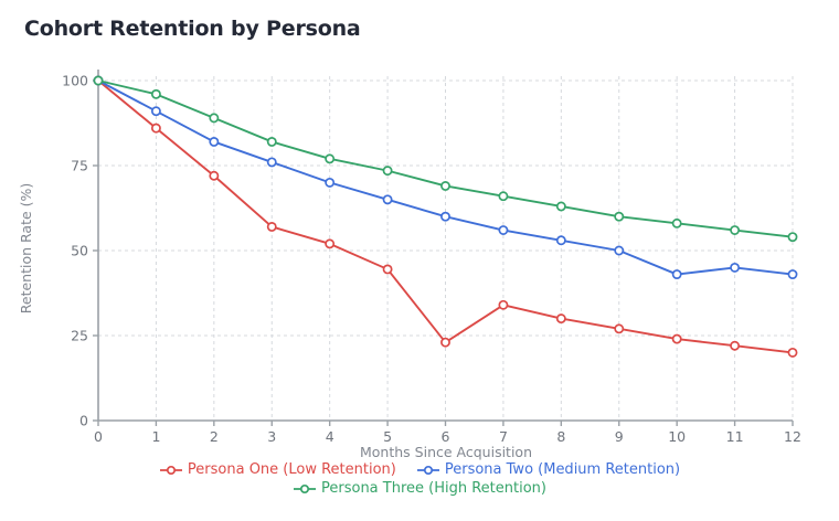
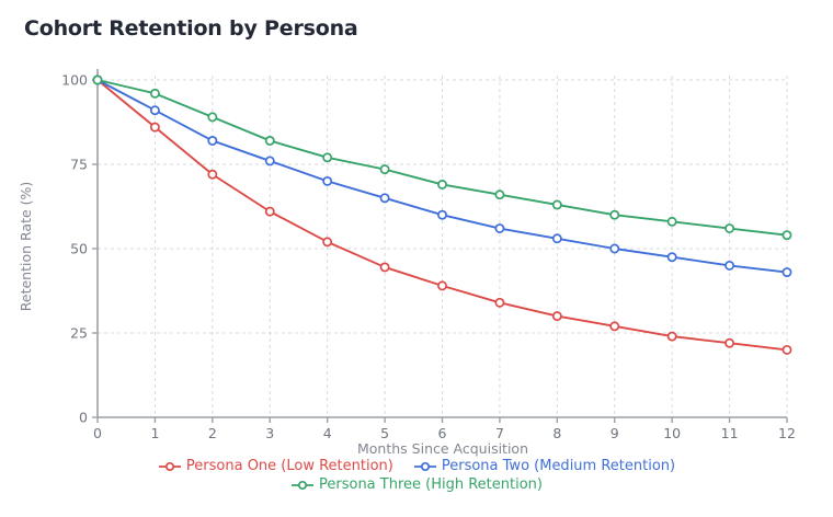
Persona One (Low Retention)/3: 57 -> 61
Persona One (Low Retention)/6: 23 -> 39
Persona Two (Medium Retention)/10: 43 -> 48
